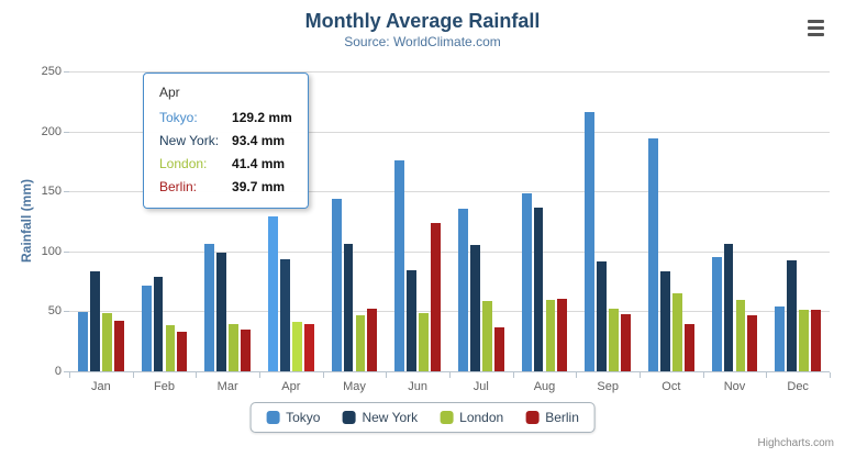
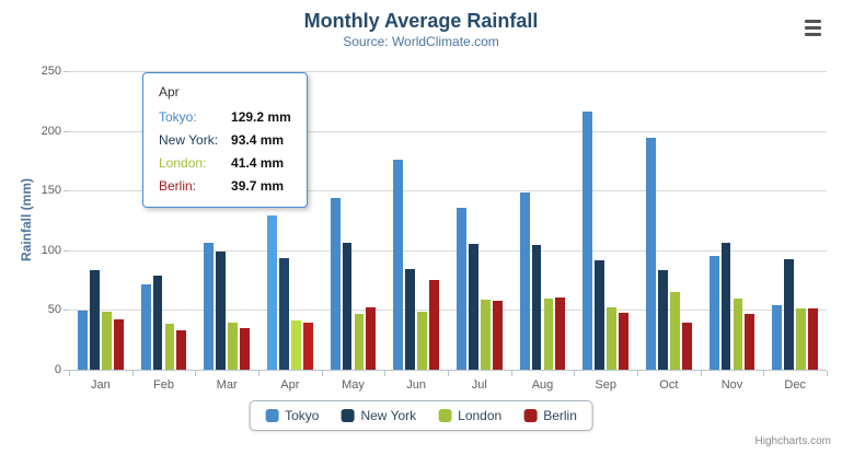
Berlin/Jun: 124 -> 76
Berlin/Jul: 37 -> 57
New York/Aug: 136 -> 104
